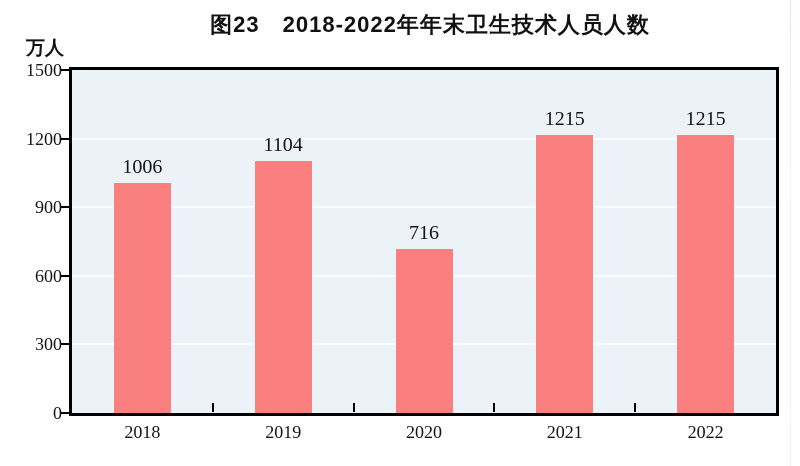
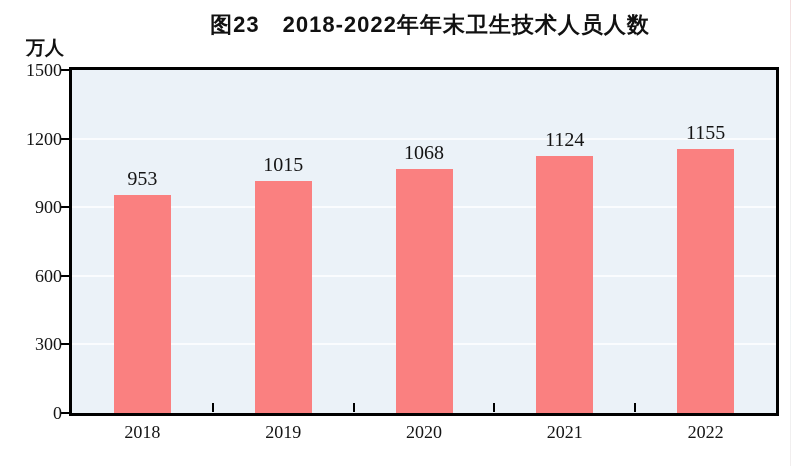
2018: 1006 -> 953
2019: 1104 -> 1015
2020: 716 -> 1068
2021: 1215 -> 1124
2022: 1215 -> 1155
